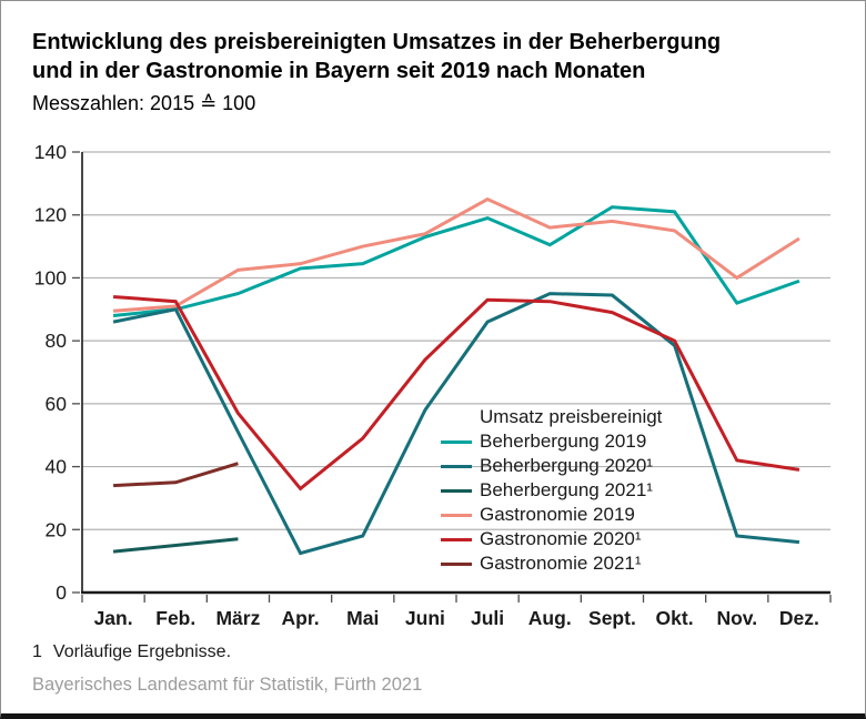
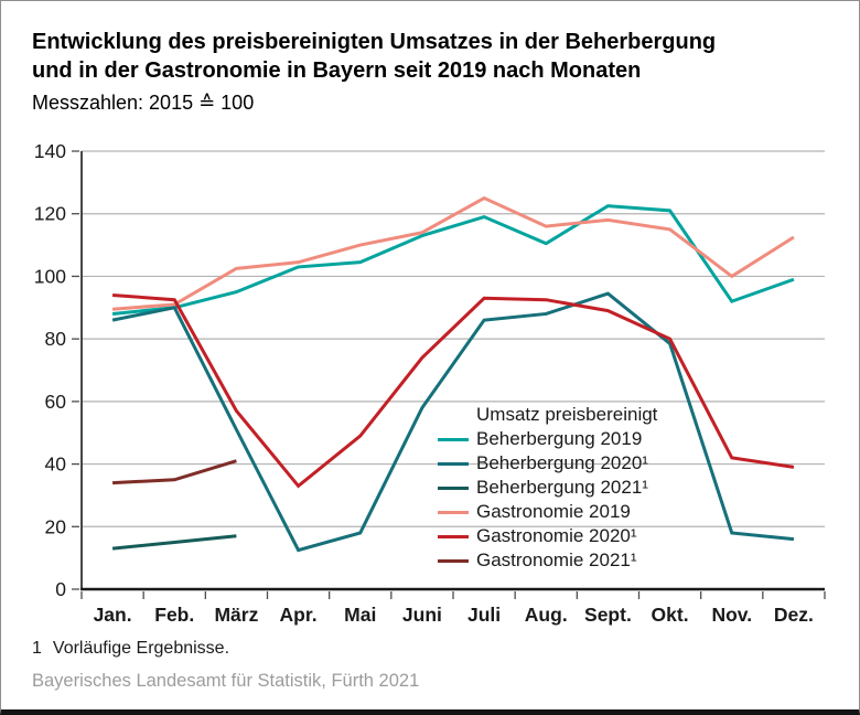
Beherbergung 2020¹/Aug.: 95 -> 88
